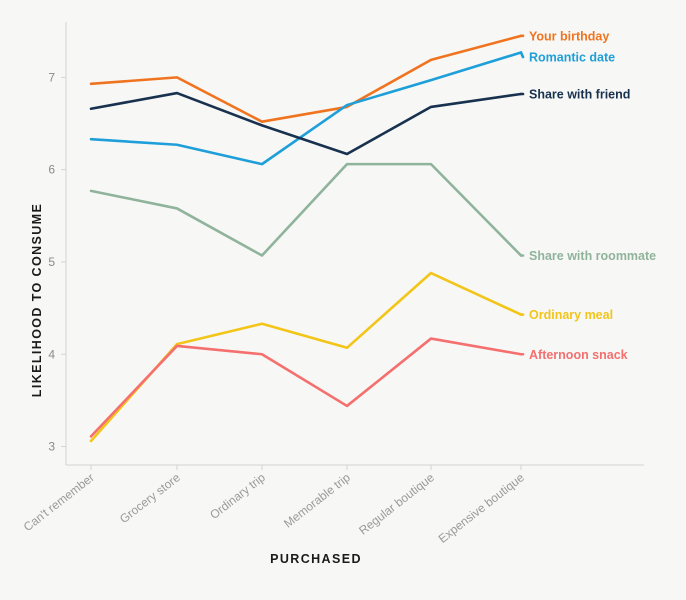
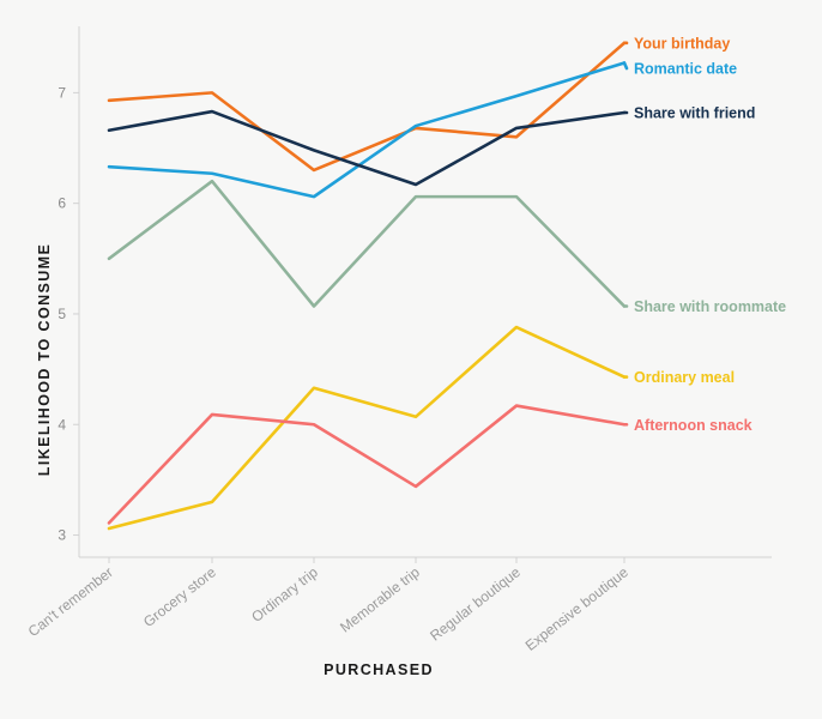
Share with roommate/Can't remember: 5.8 -> 5.5
Share with roommate/Grocery store: 5.6 -> 6.2
Ordinary meal/Grocery store: 4.1 -> 3.3
Your birthday/Ordinary trip: 6.5 -> 6.3
Your birthday/Regular boutique: 7.2 -> 6.6
